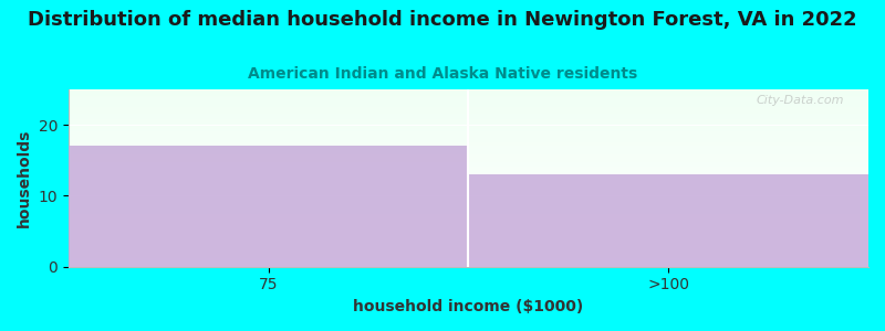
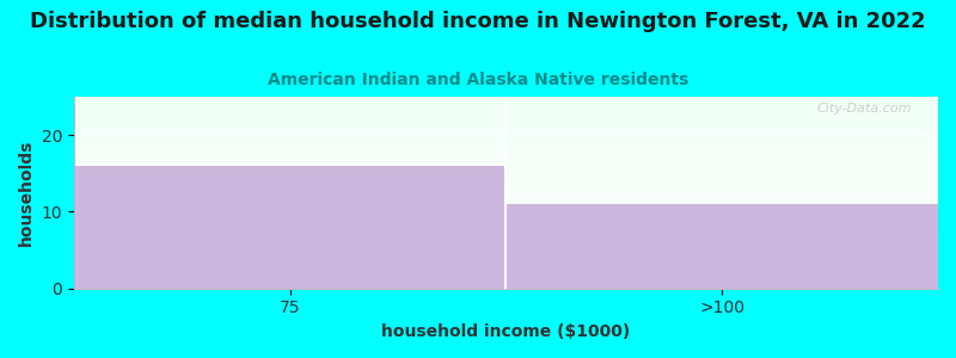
75: 17 -> 16
>100: 13 -> 11
